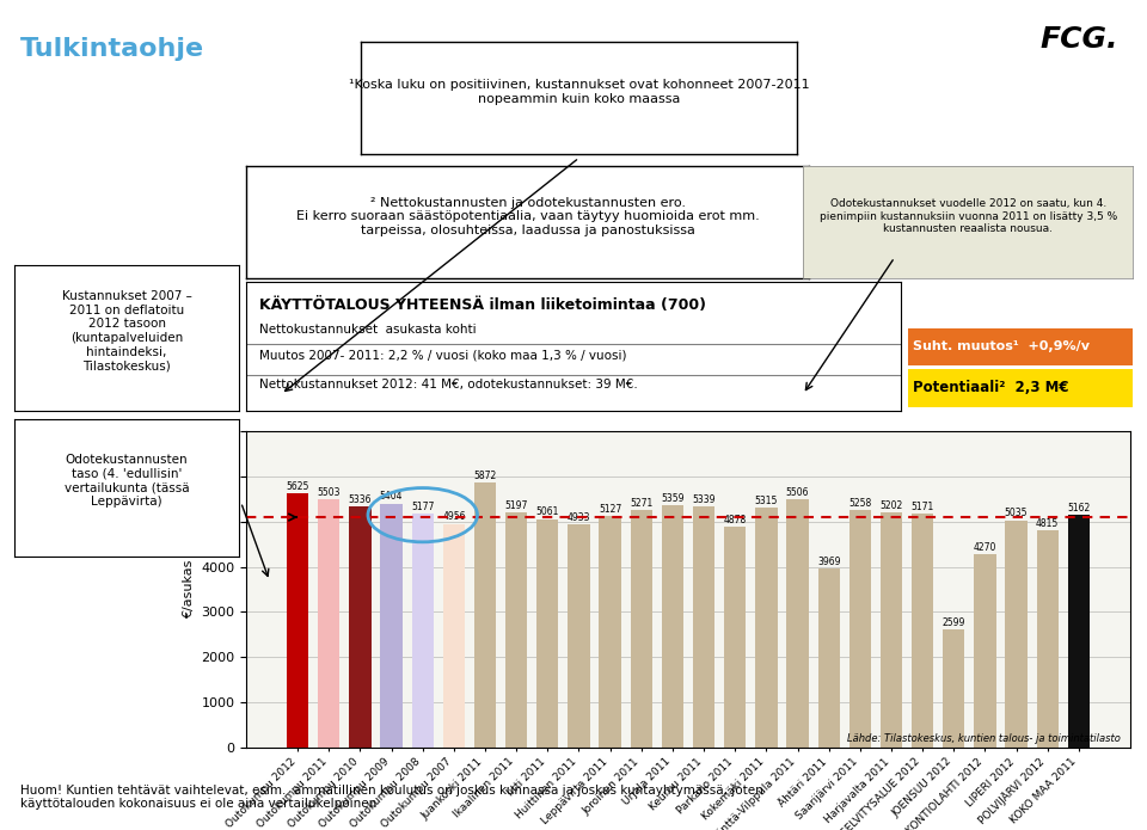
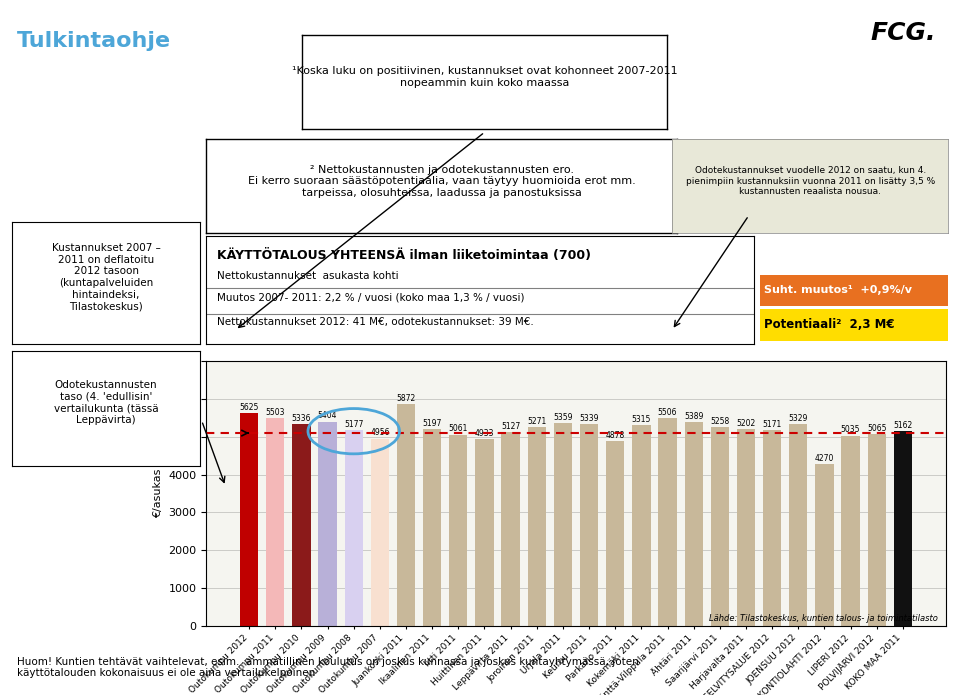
Ähtäri 2011: 3969 -> 5389
JOENSUU 2012: 2599 -> 5329
POLVIJÄRVI 2012: 4815 -> 5065
